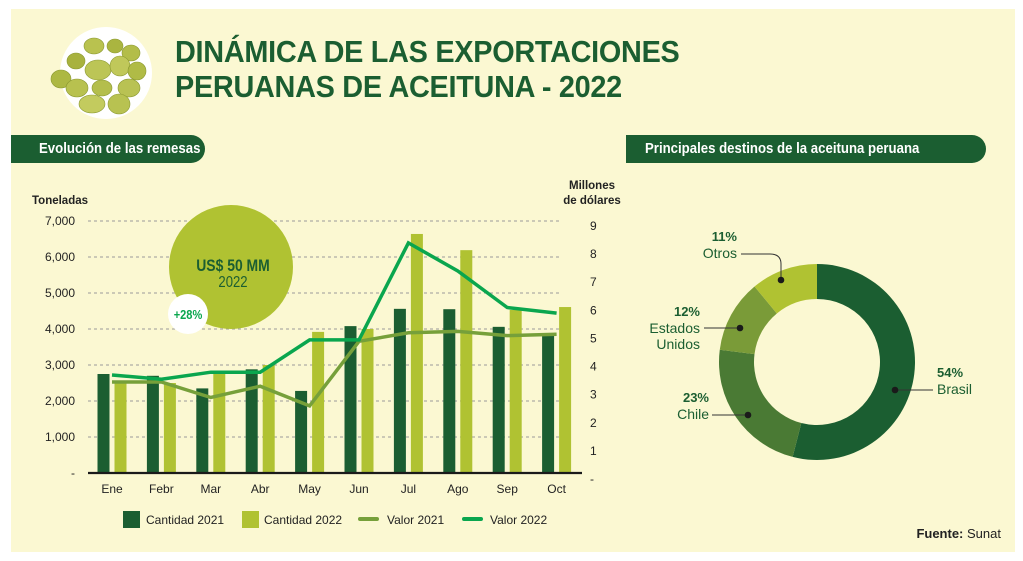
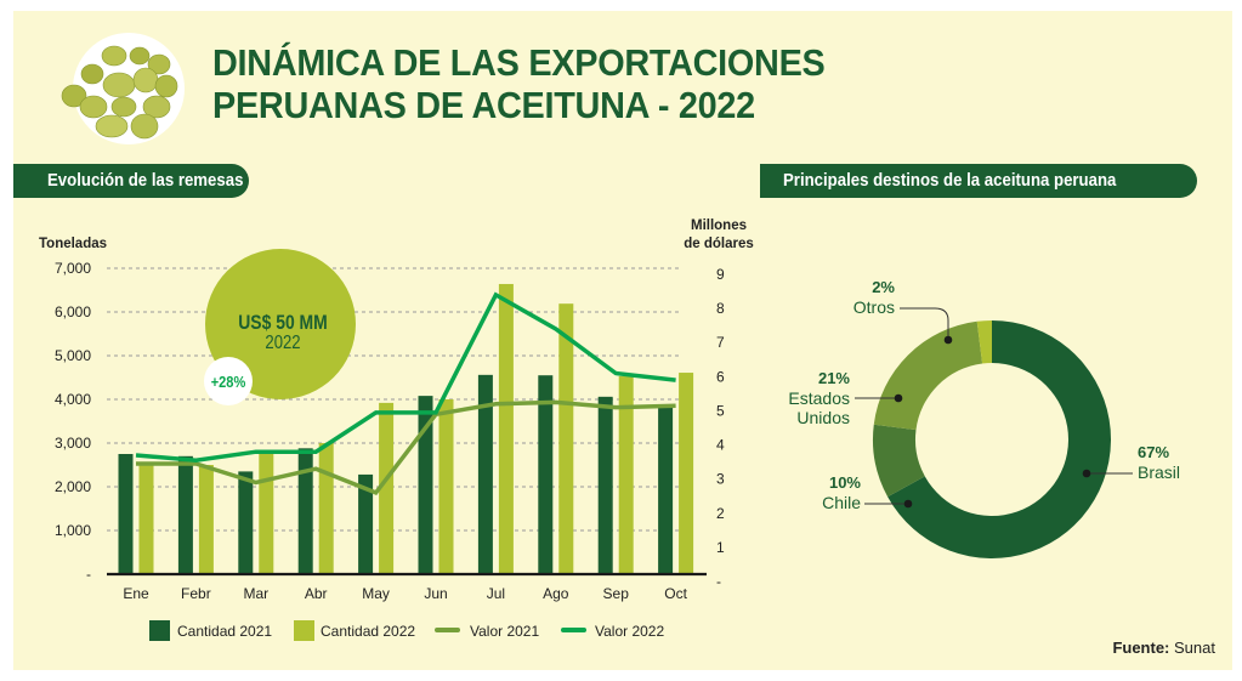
Principales destinos de la aceituna peruana/Brasil: 54% -> 67%
Principales destinos de la aceituna peruana/Chile: 23% -> 10%
Principales destinos de la aceituna peruana/Estados Unidos: 12% -> 21%
Principales destinos de la aceituna peruana/Otros: 11% -> 2%
